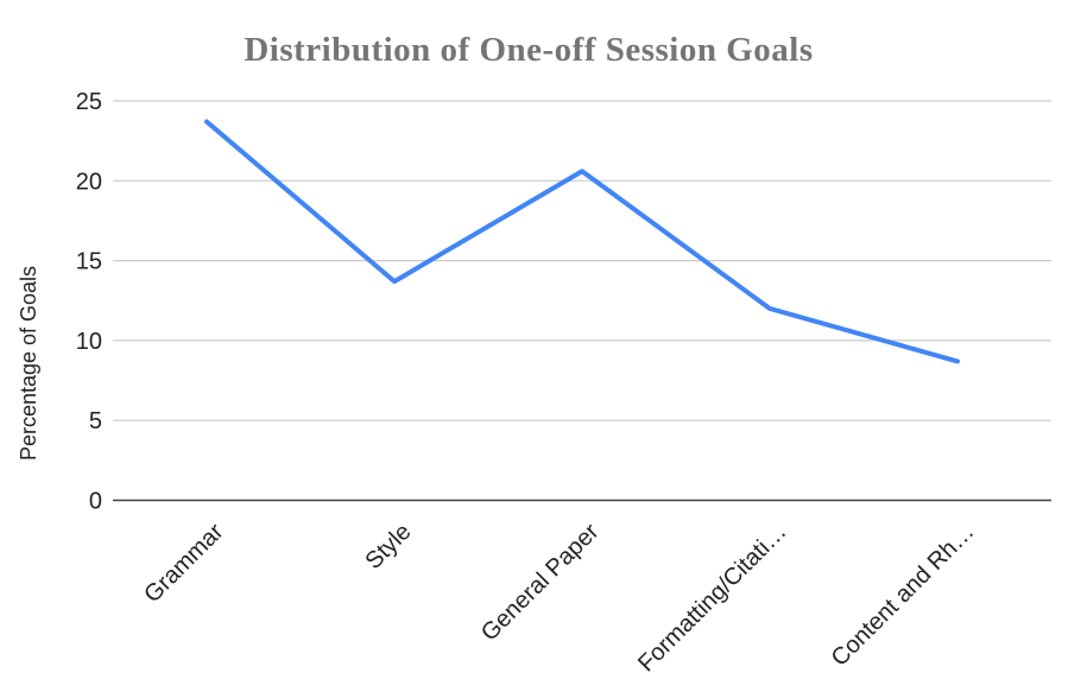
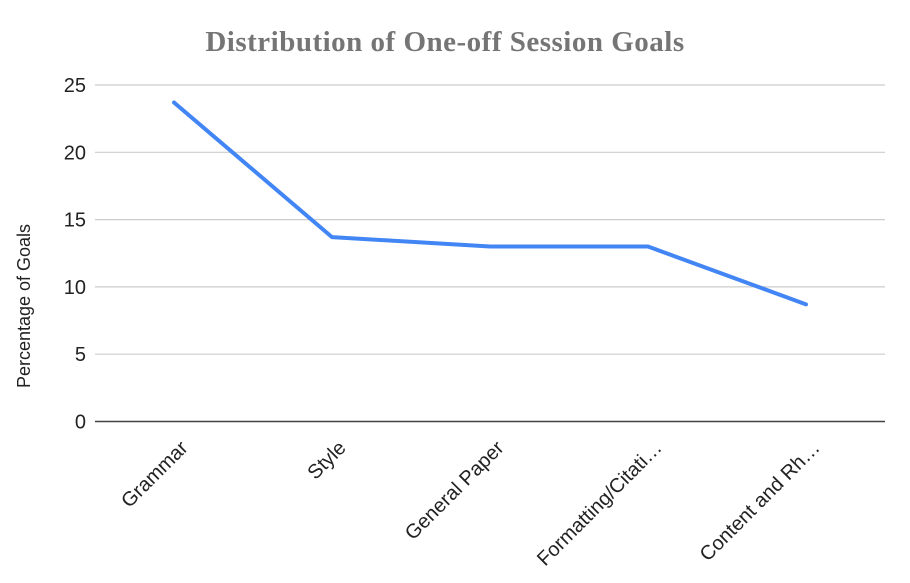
General Paper: 20.6 -> 13.0
Formatting/Citati…: 12.0 -> 13.0
